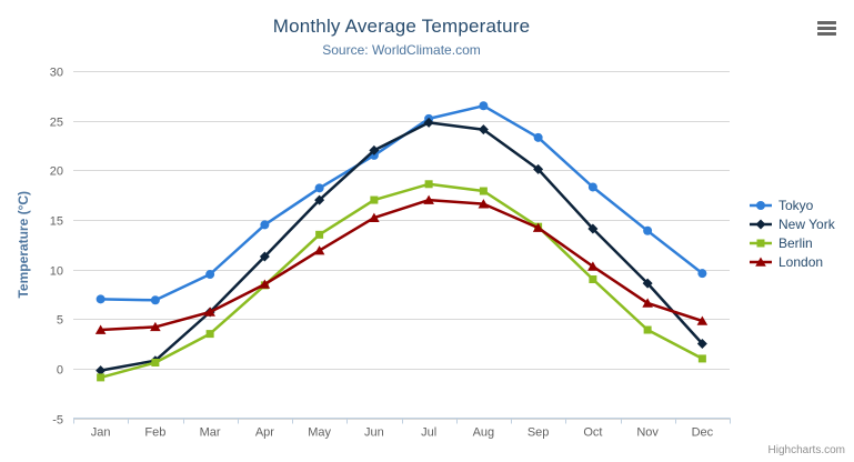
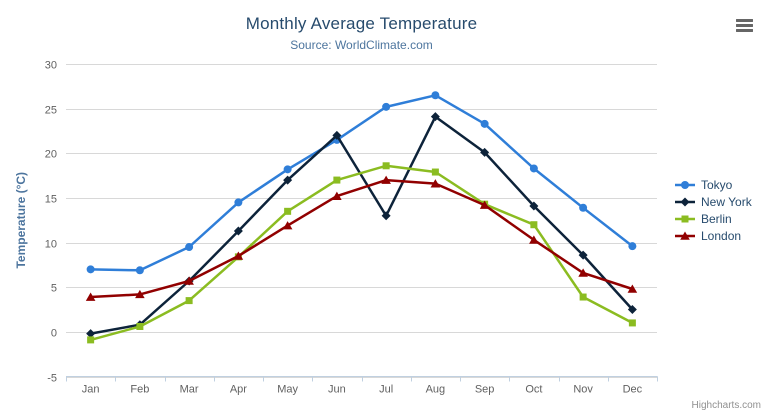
New York/Jul: 25 -> 13
Berlin/Oct: 9 -> 12
